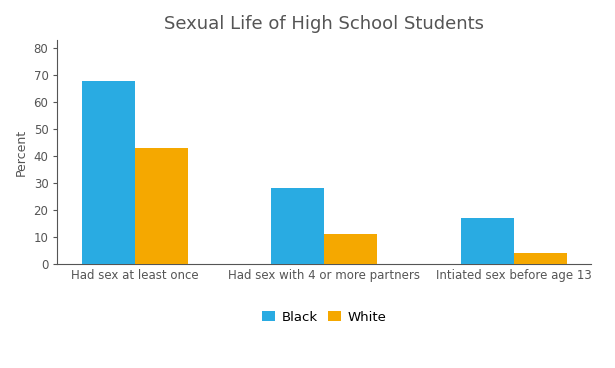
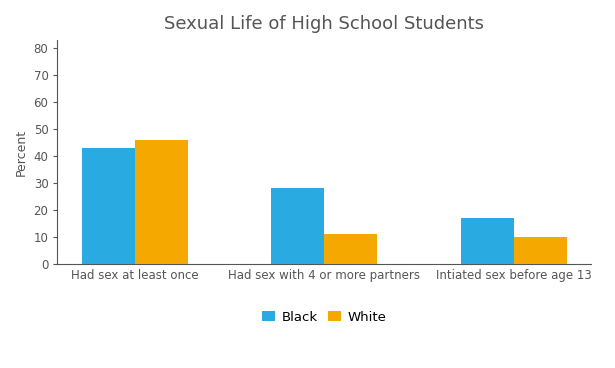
Black/Had sex at least once: 68 -> 43
White/Had sex at least once: 43 -> 46
White/Intiated sex before age 13: 4 -> 10
